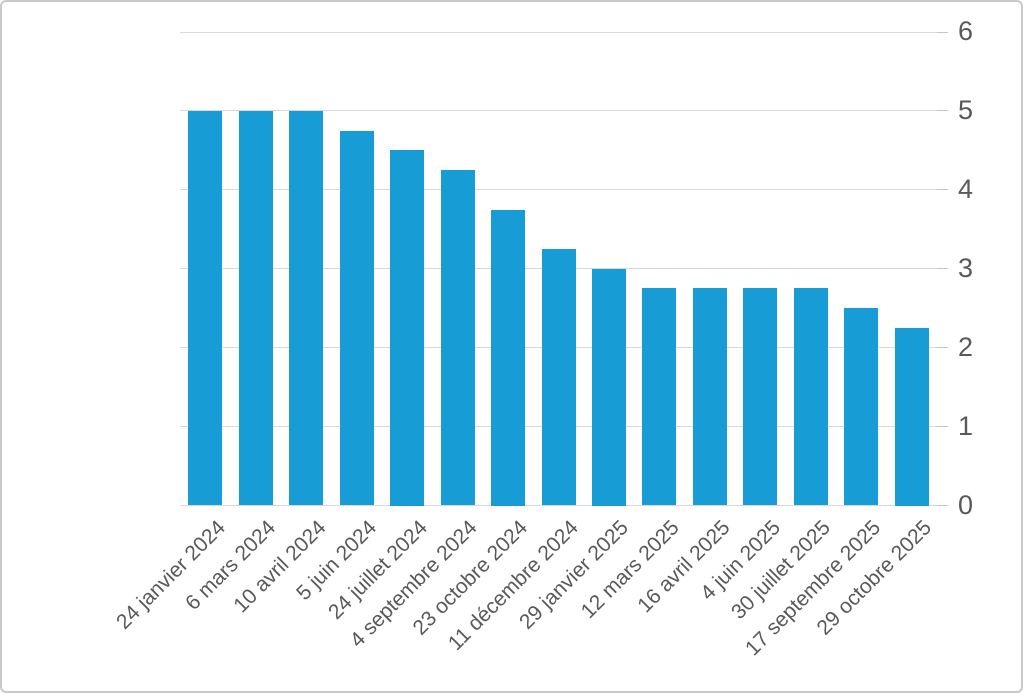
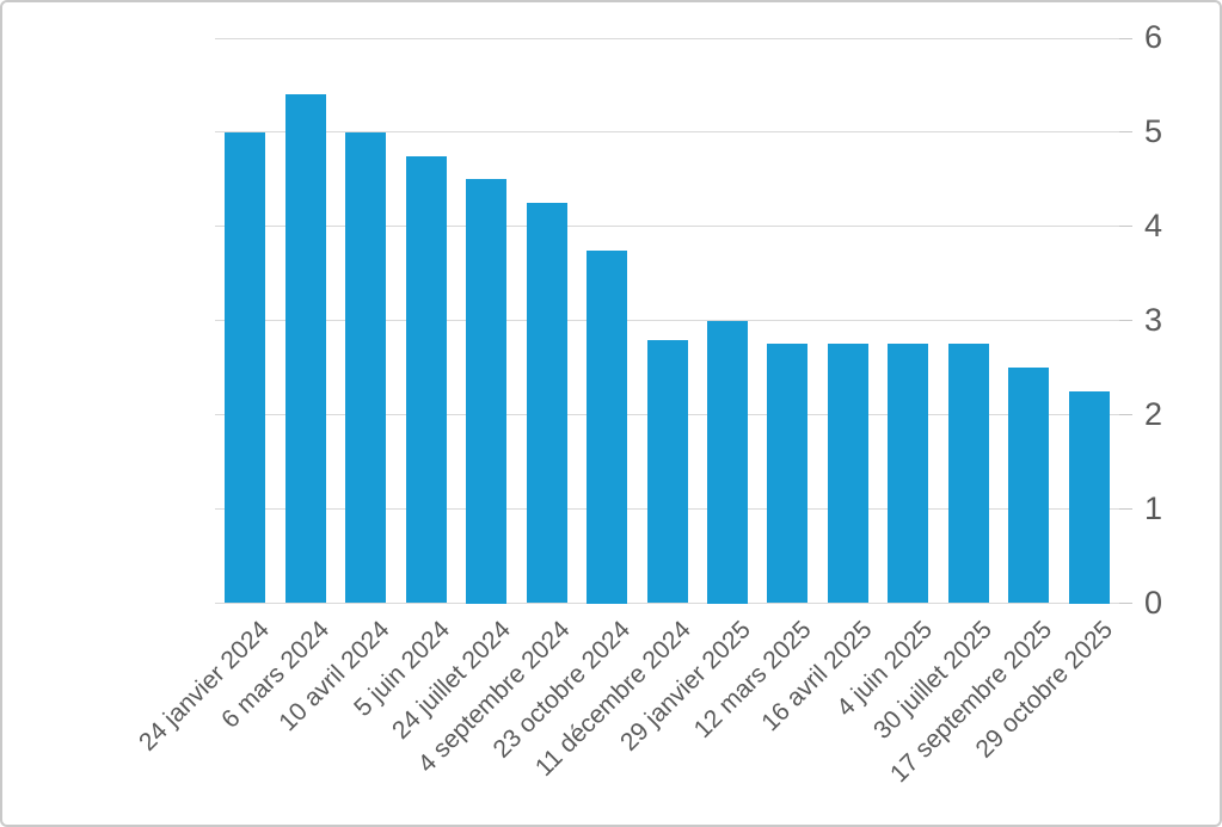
6 mars 2024: 5.0 -> 5.4
11 décembre 2024: 3.2 -> 2.8
